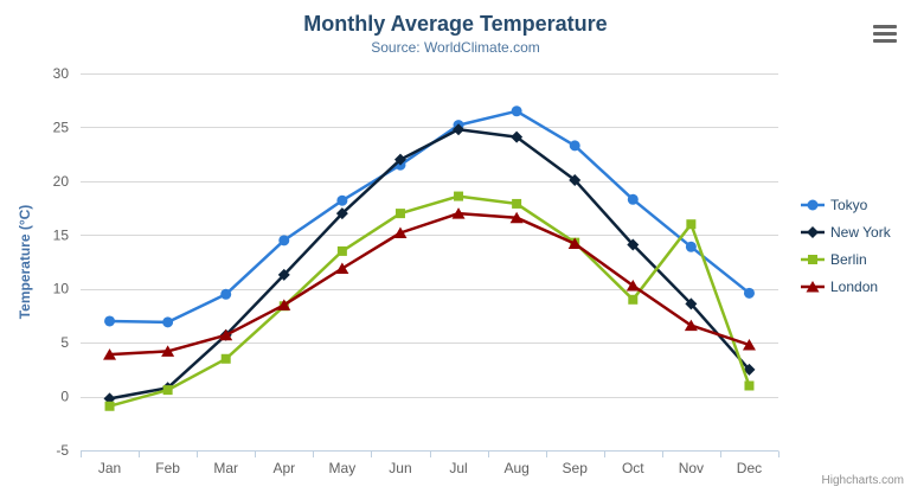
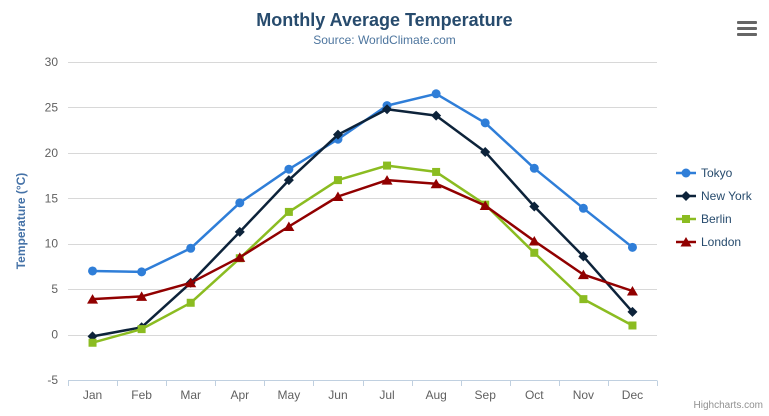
Berlin/Nov: 16 -> 4
